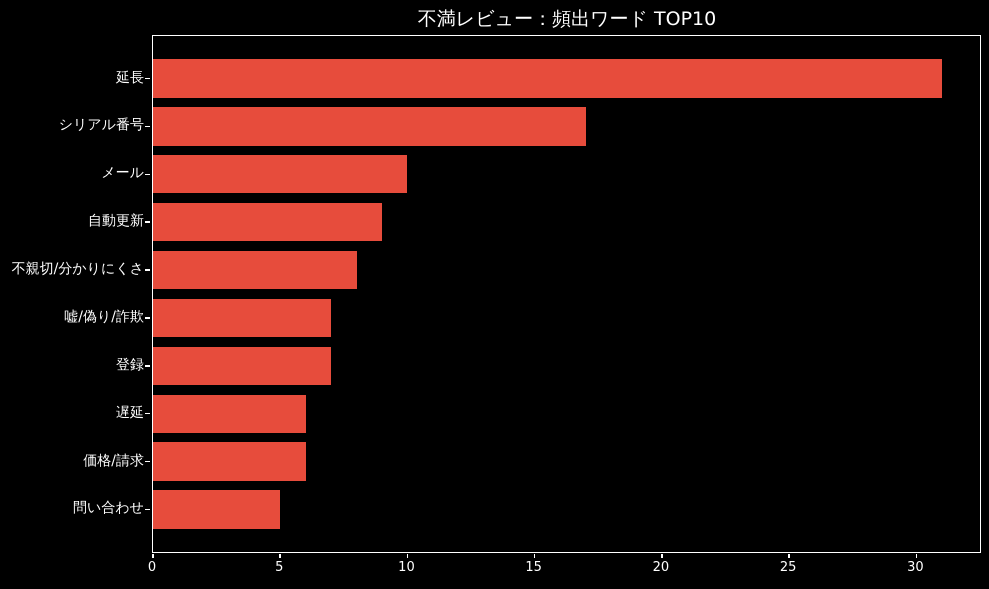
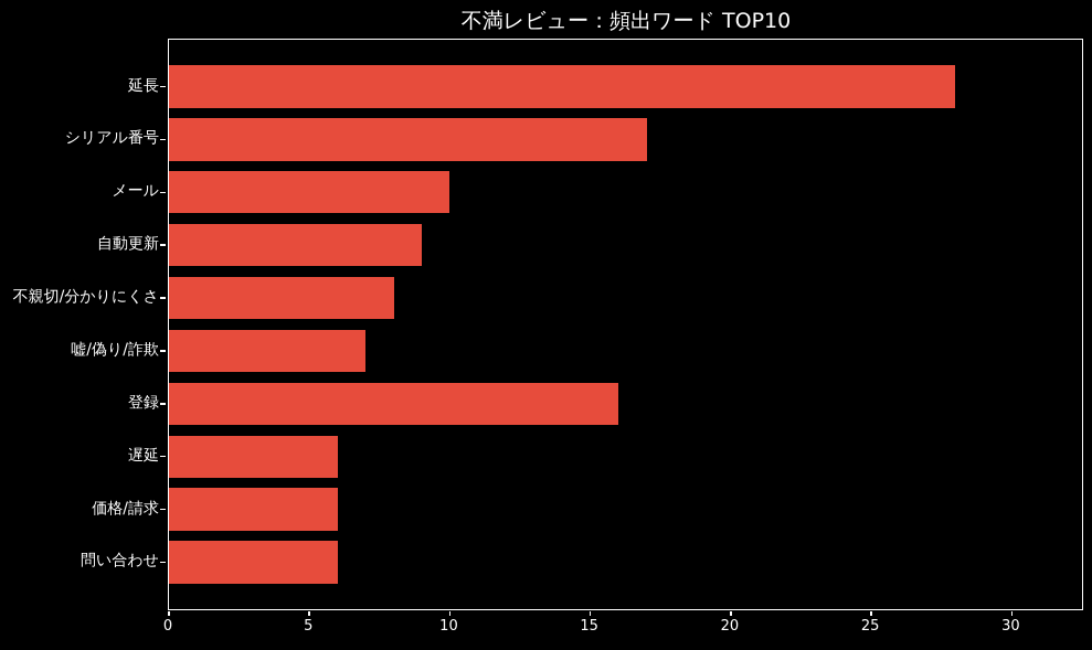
延長: 31 -> 28
登録: 7 -> 16
問い合わせ: 5 -> 6
